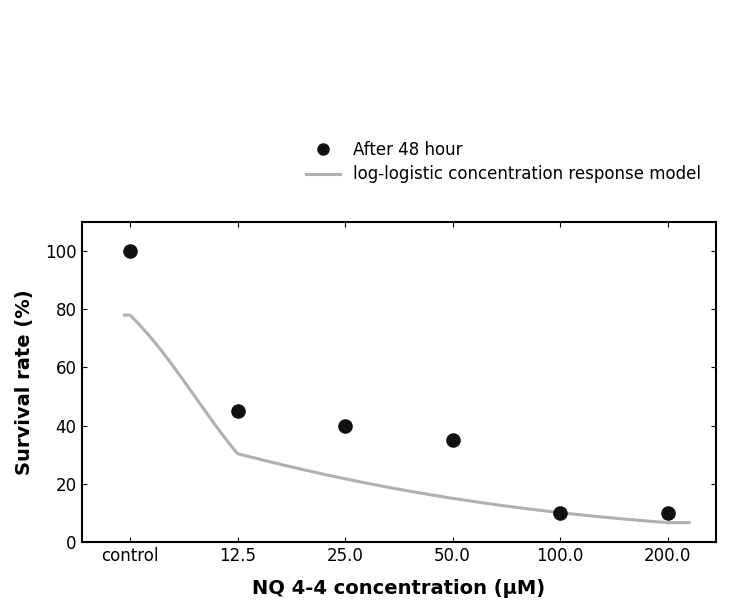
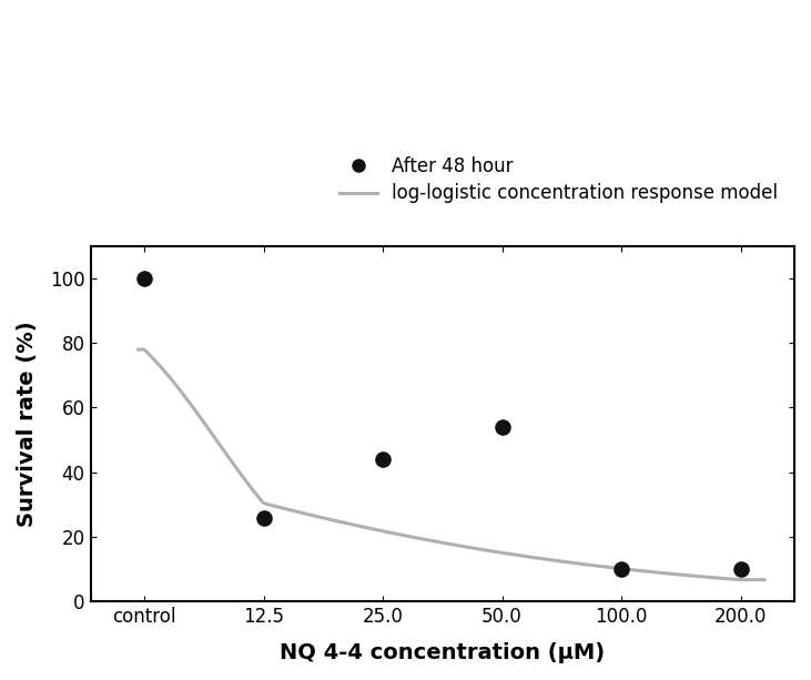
After 48 hour/12.5: 45 -> 26
After 48 hour/25.0: 40 -> 44
After 48 hour/50.0: 35 -> 54
